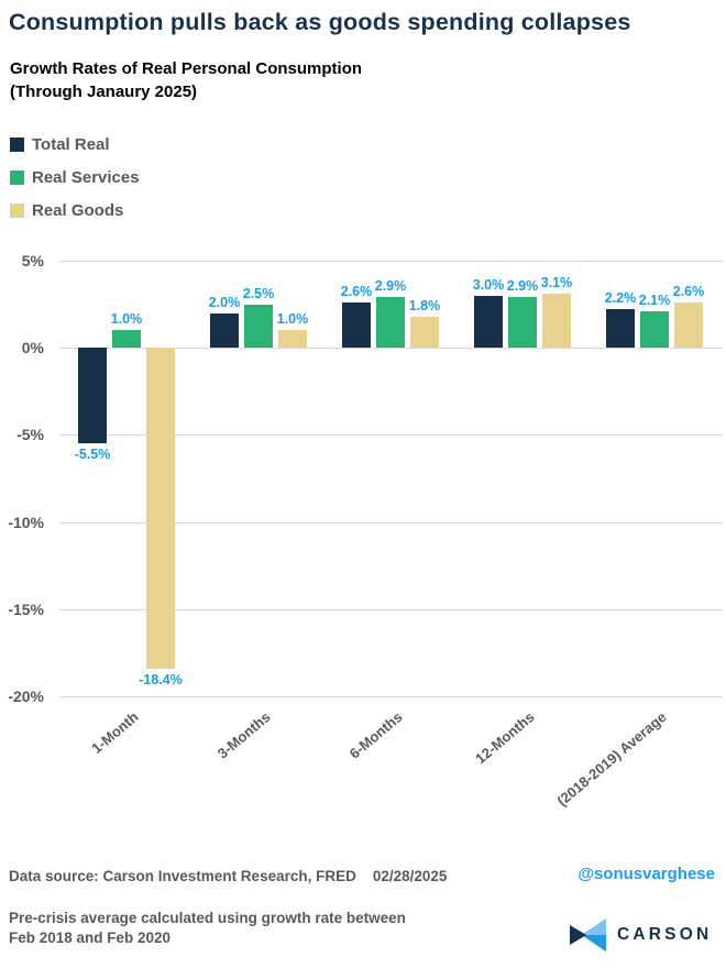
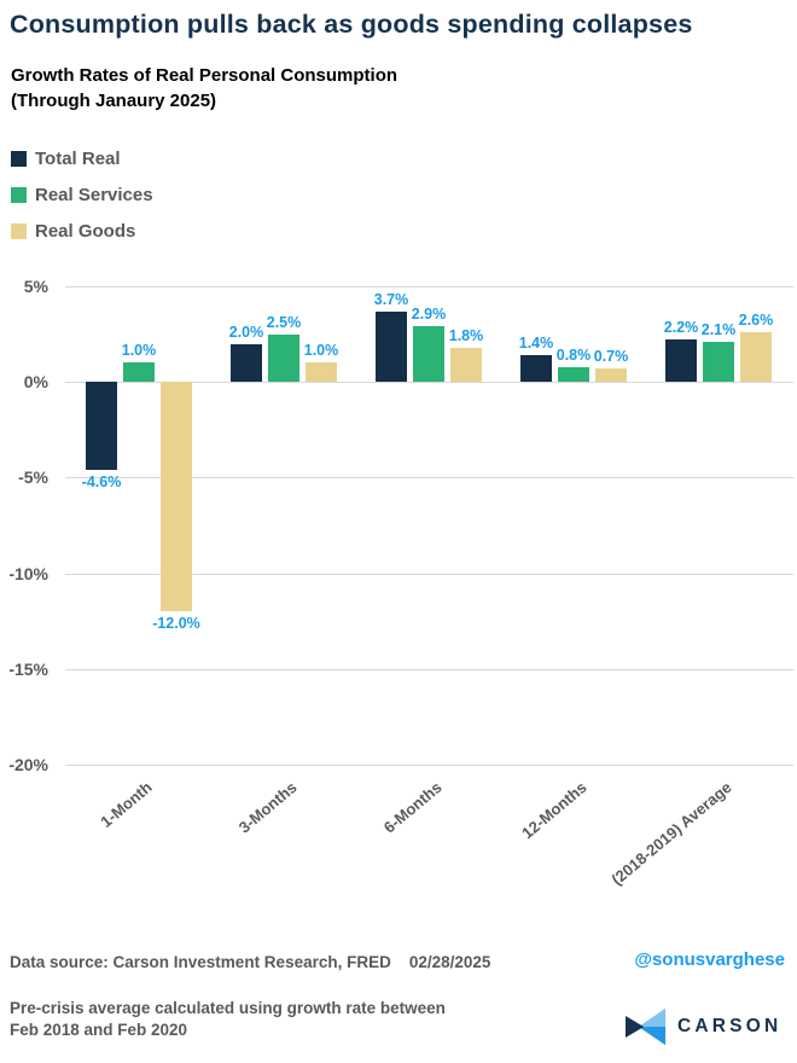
Total Real/1-Month: -5.5% -> -4.6%
Real Goods/1-Month: -18.4% -> -12.0%
Total Real/6-Months: 2.6% -> 3.7%
Total Real/12-Months: 3.0% -> 1.4%
Real Services/12-Months: 2.9% -> 0.8%
Real Goods/12-Months: 3.1% -> 0.7%
